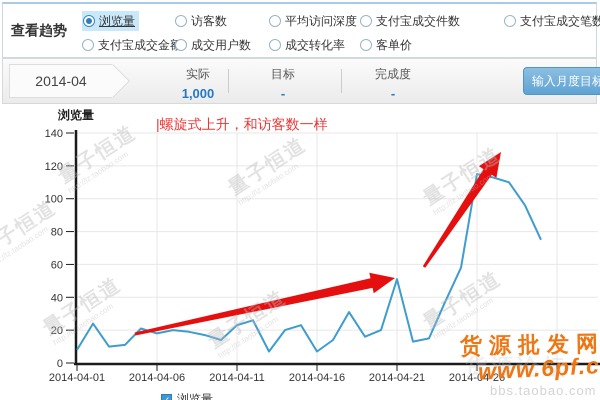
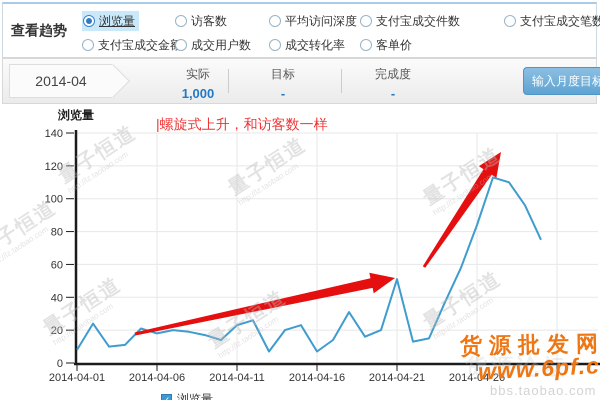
2014-04-26: 115 -> 84
